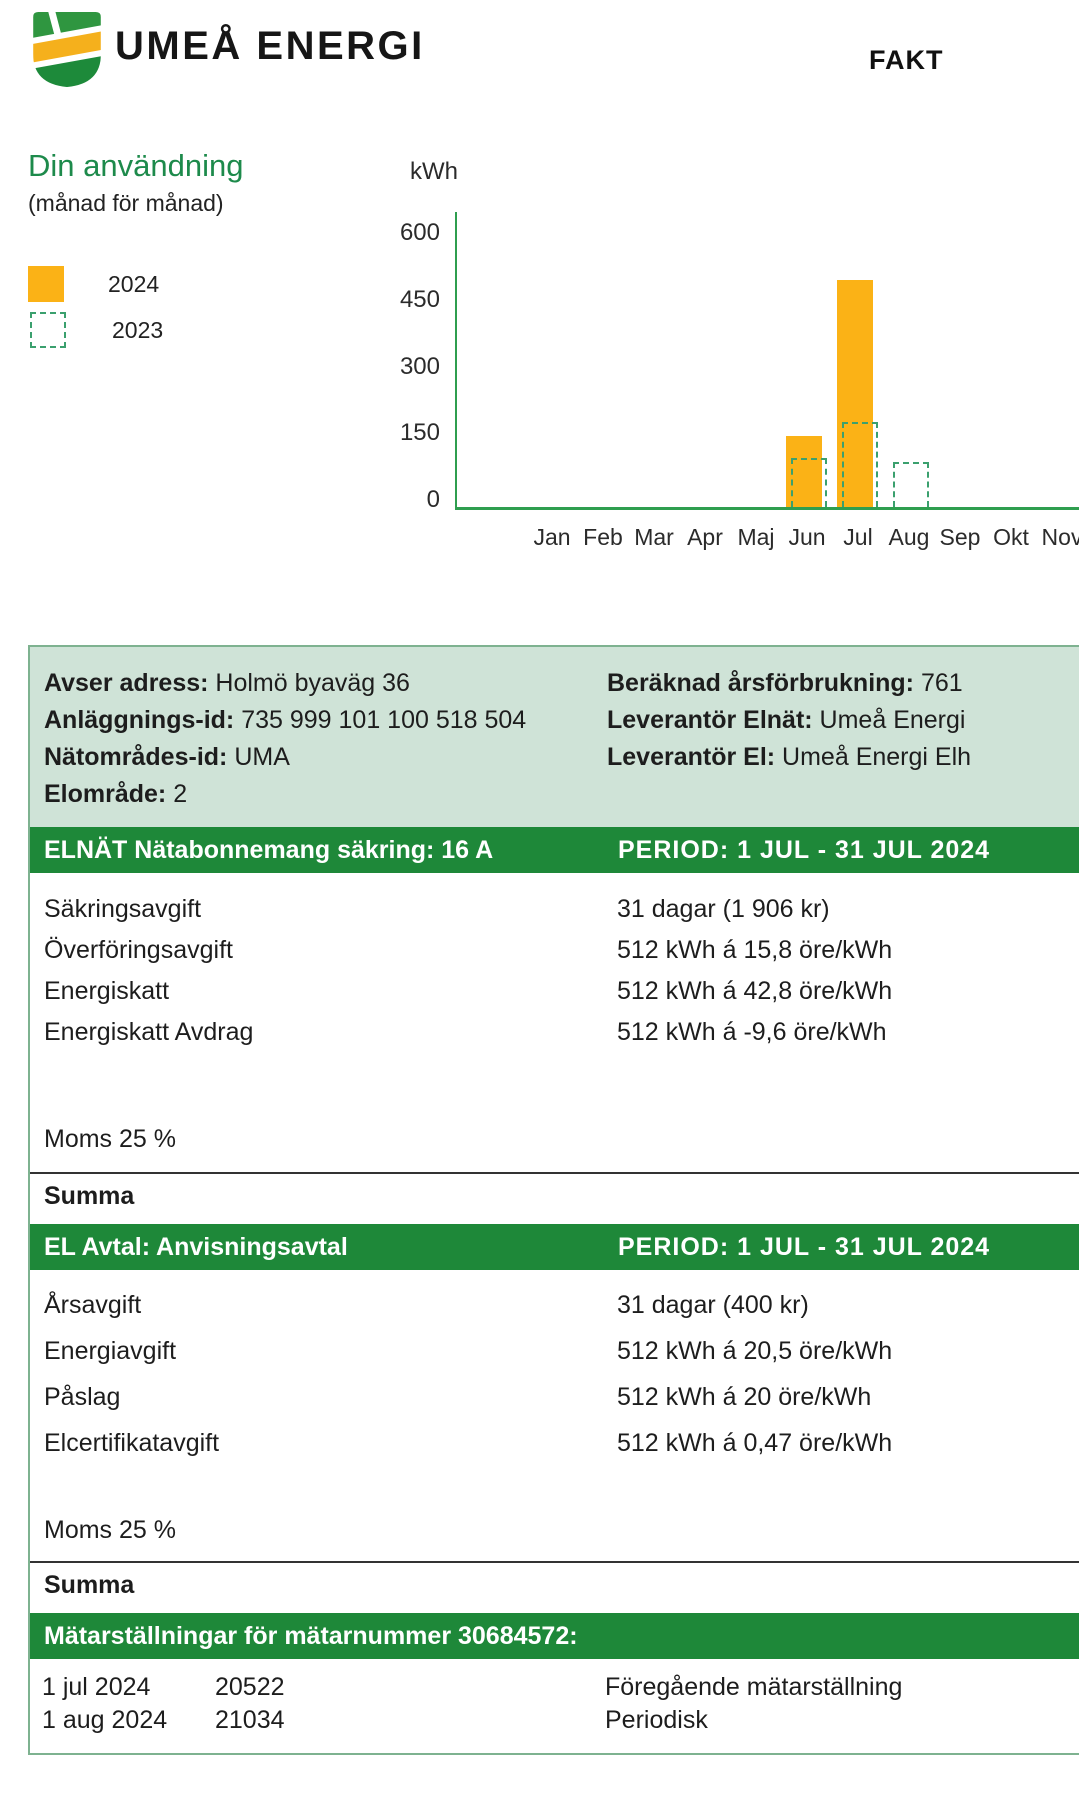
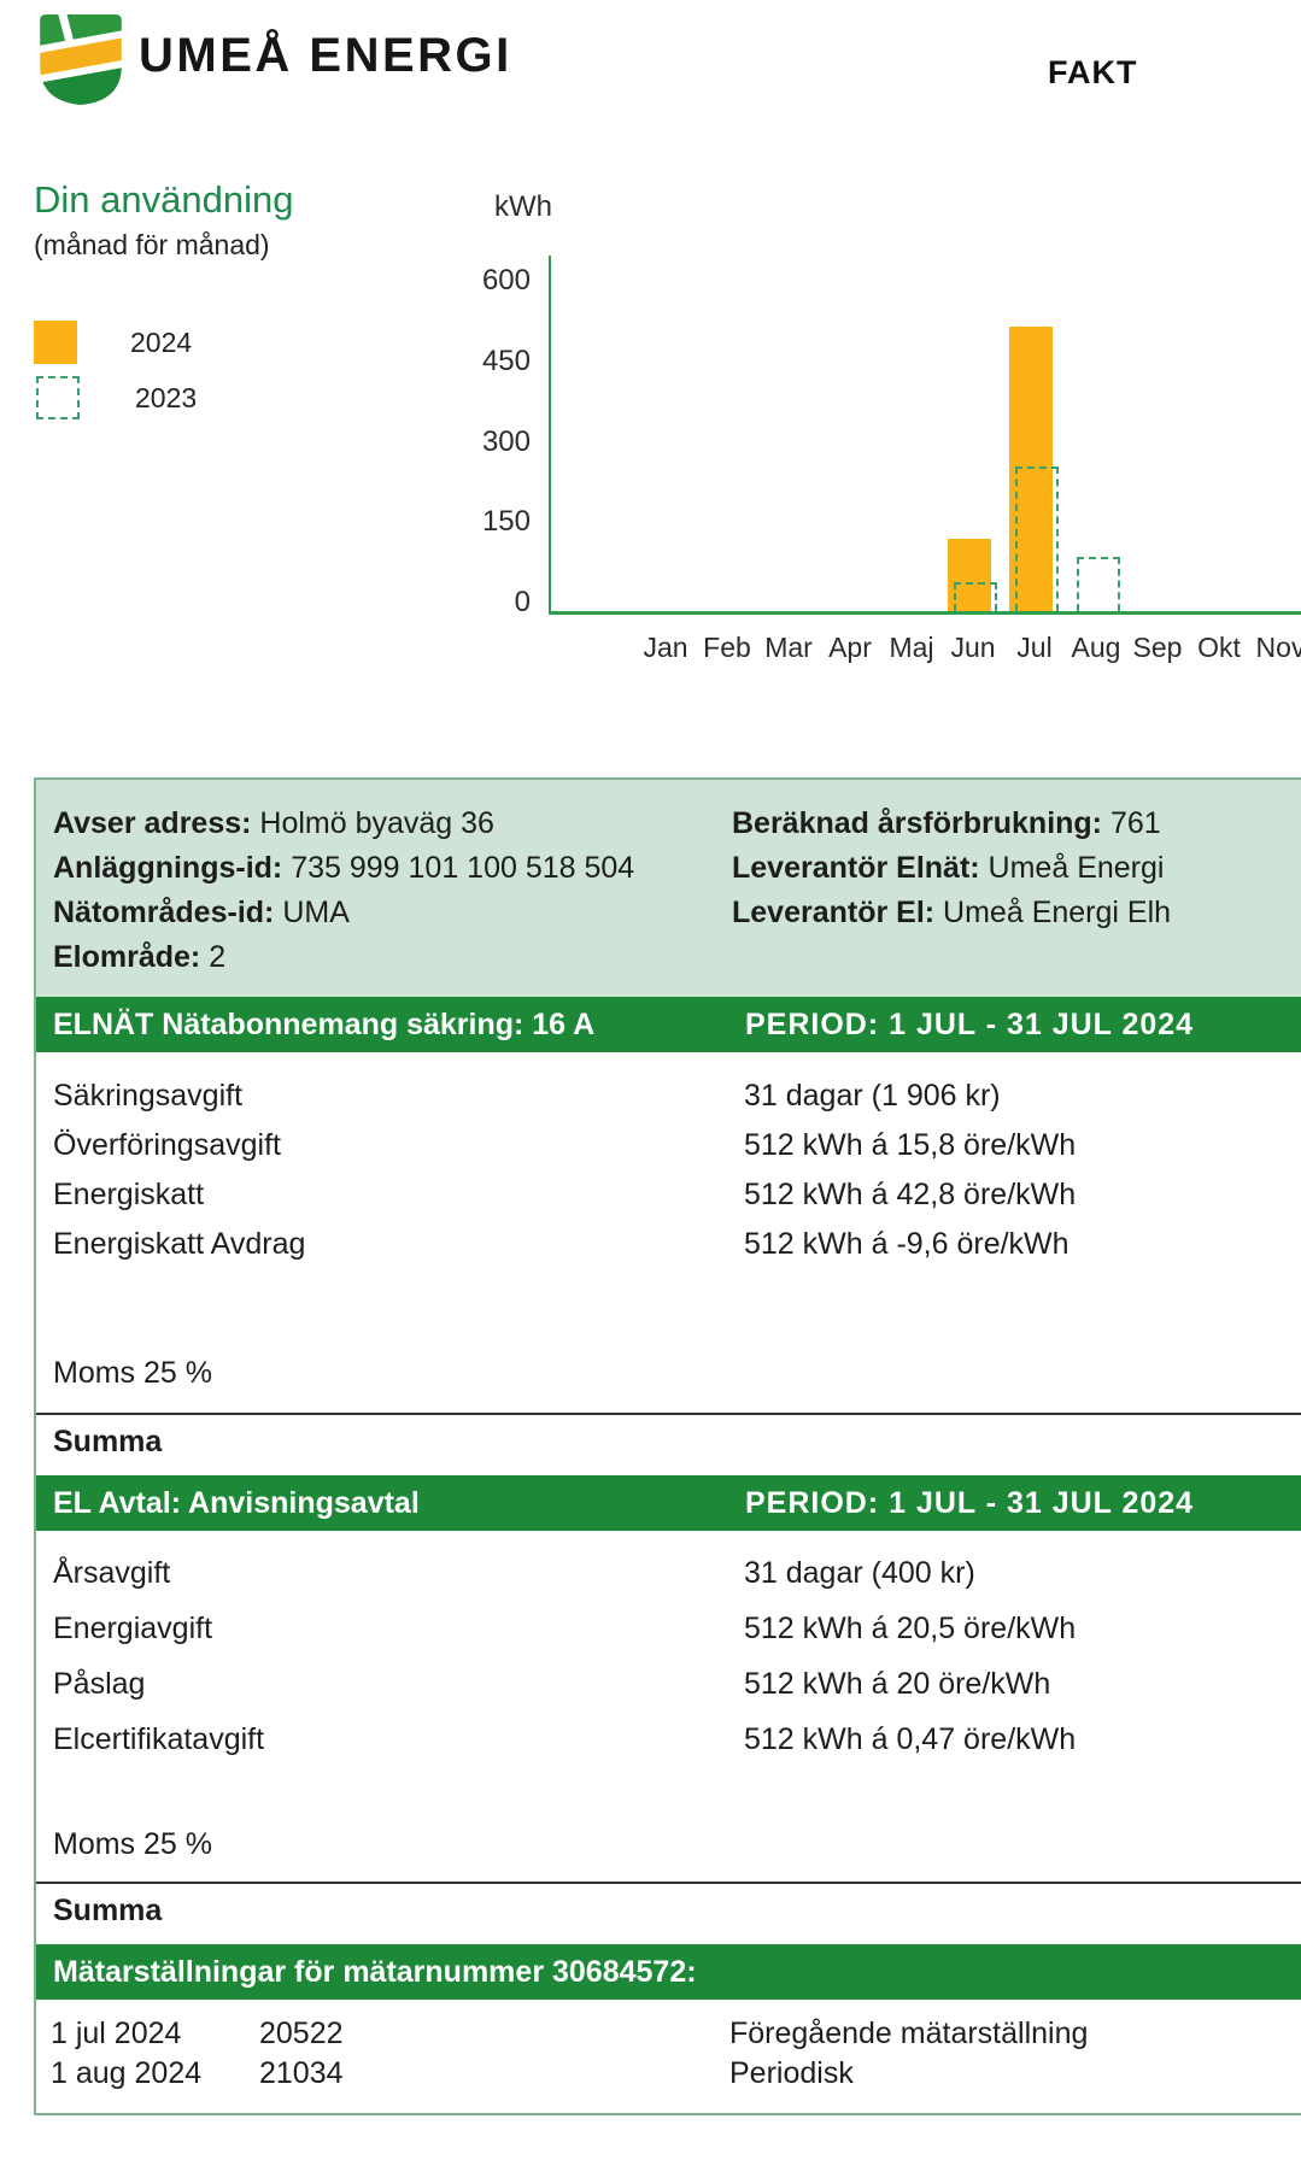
2024/Jun: 160 -> 140
2023/Jun: 110 -> 60
2024/Jul: 510 -> 530
2023/Jul: 190 -> 270
